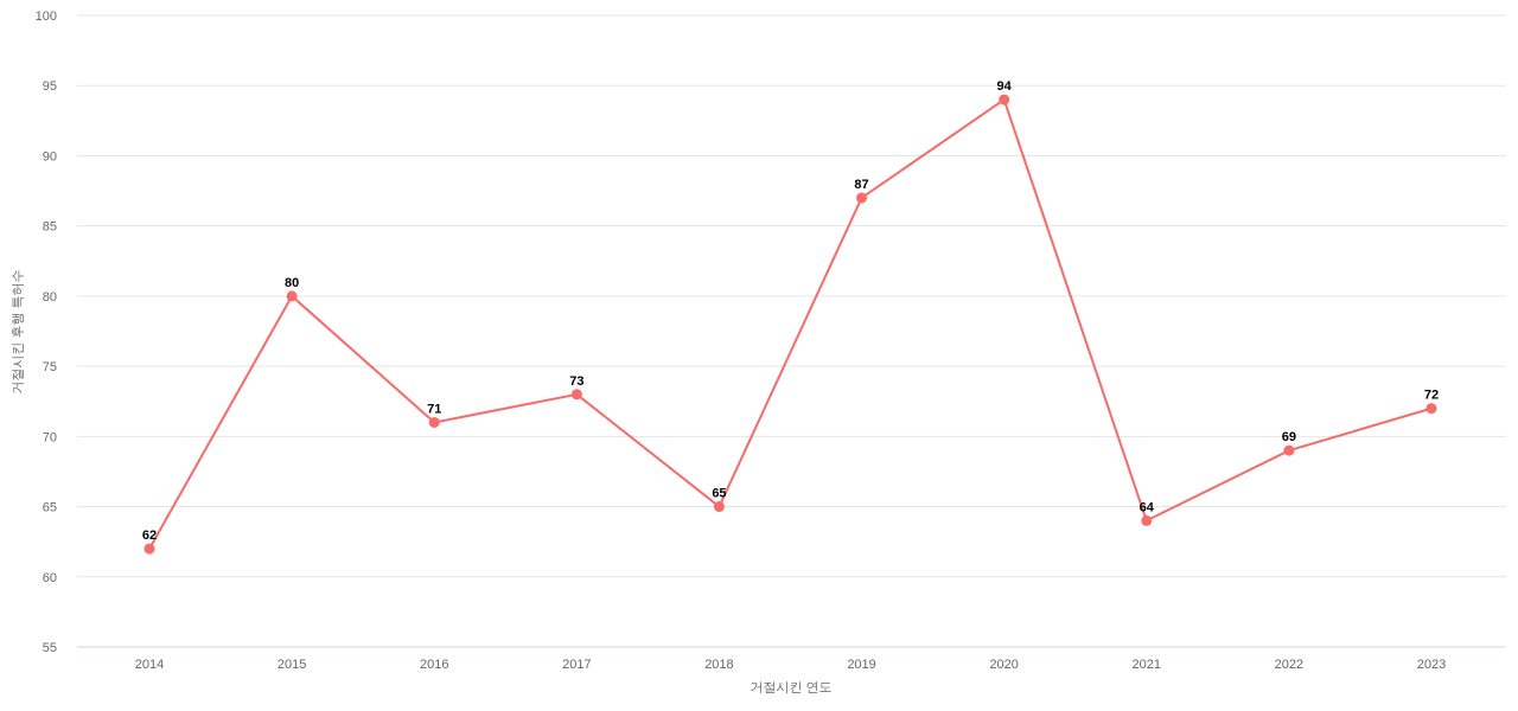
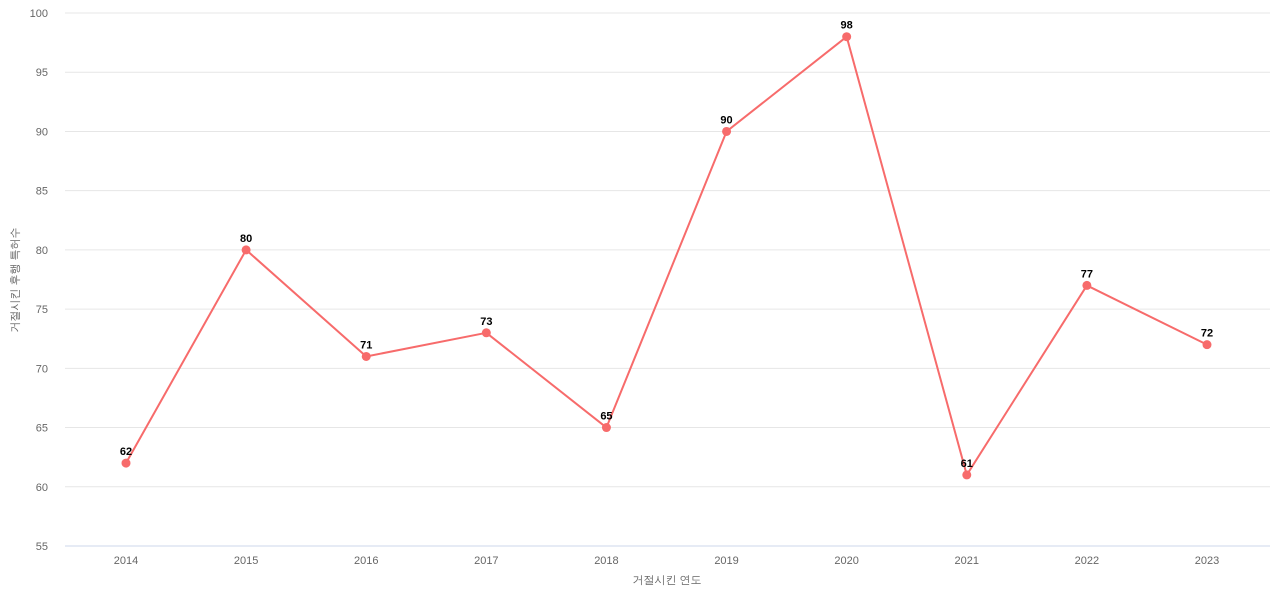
2019: 87 -> 90
2020: 94 -> 98
2021: 64 -> 61
2022: 69 -> 77
